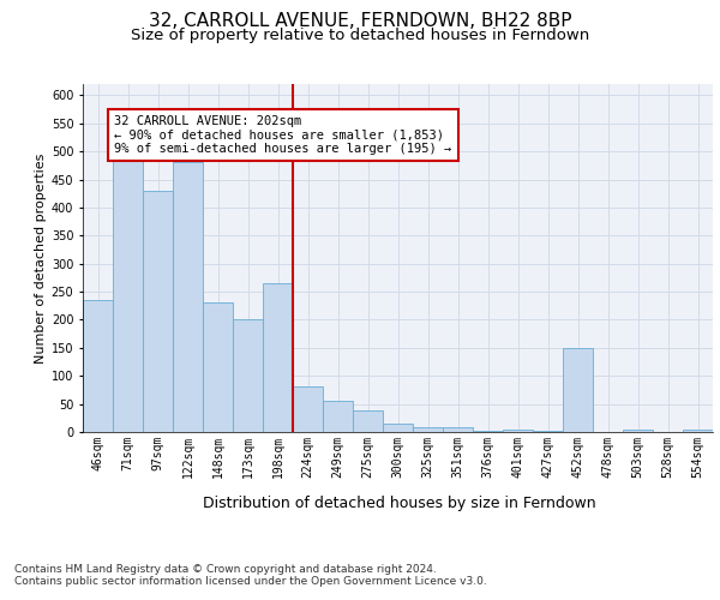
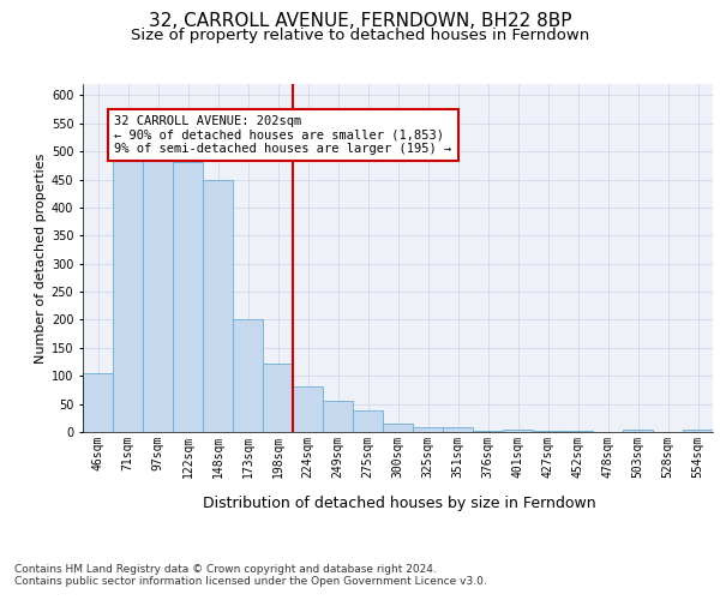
46sqm: 235 -> 105
97sqm: 430 -> 483
148sqm: 230 -> 450
198sqm: 265 -> 122
452sqm: 150 -> 2
